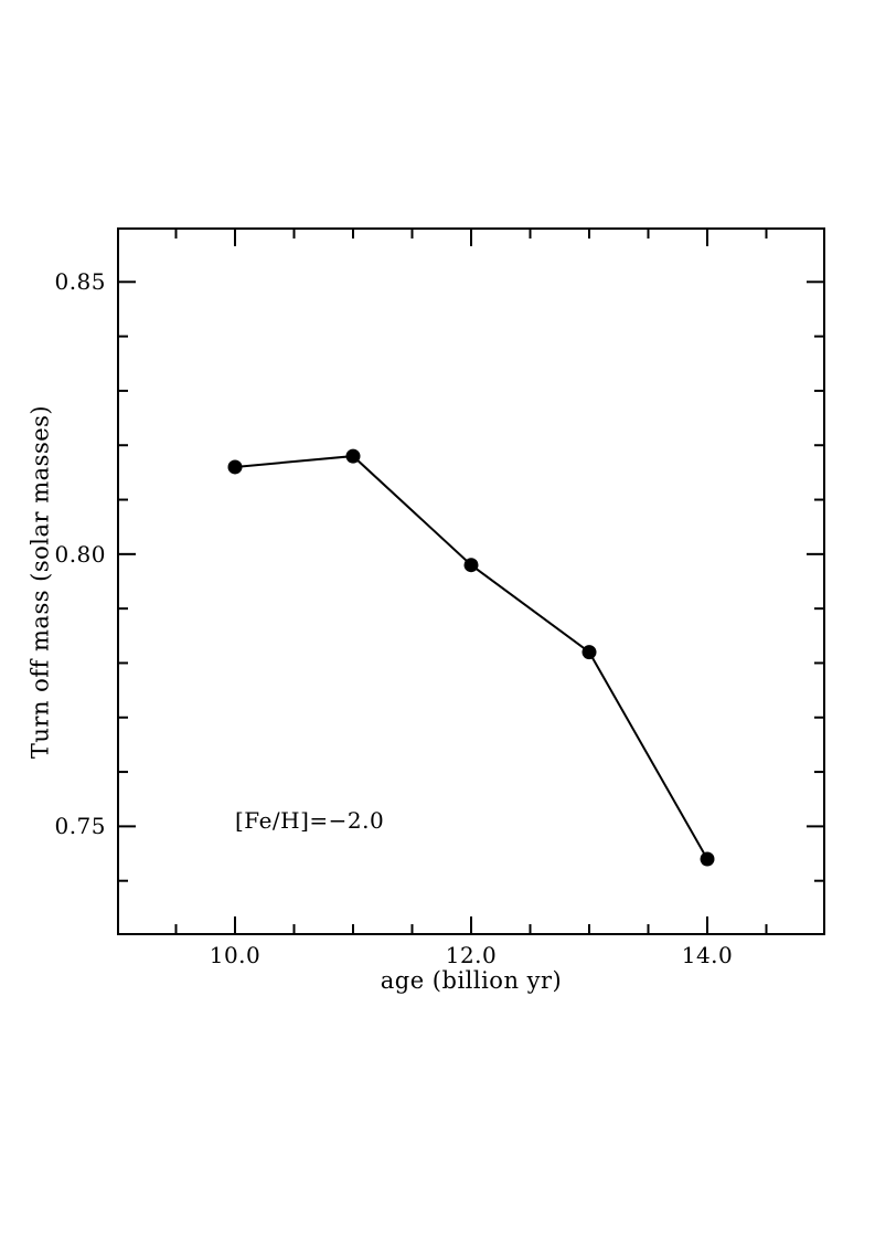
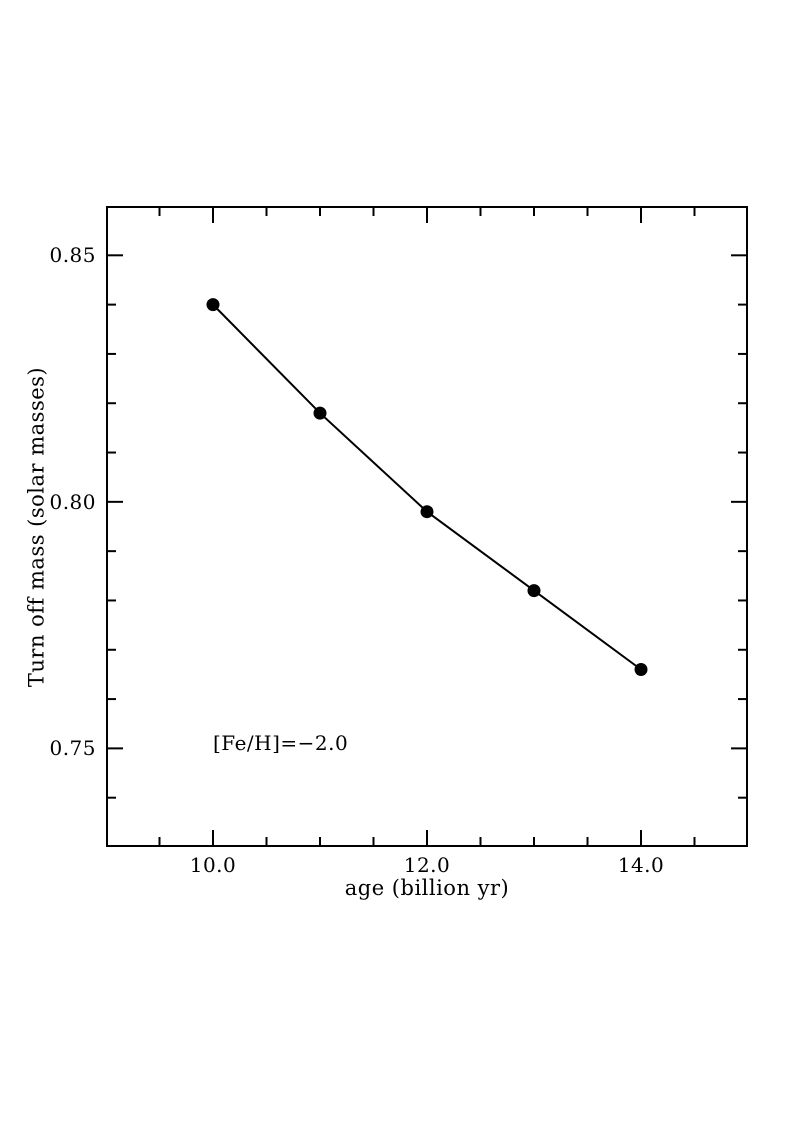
10.0: 0.816 -> 0.840
14.0: 0.744 -> 0.766
